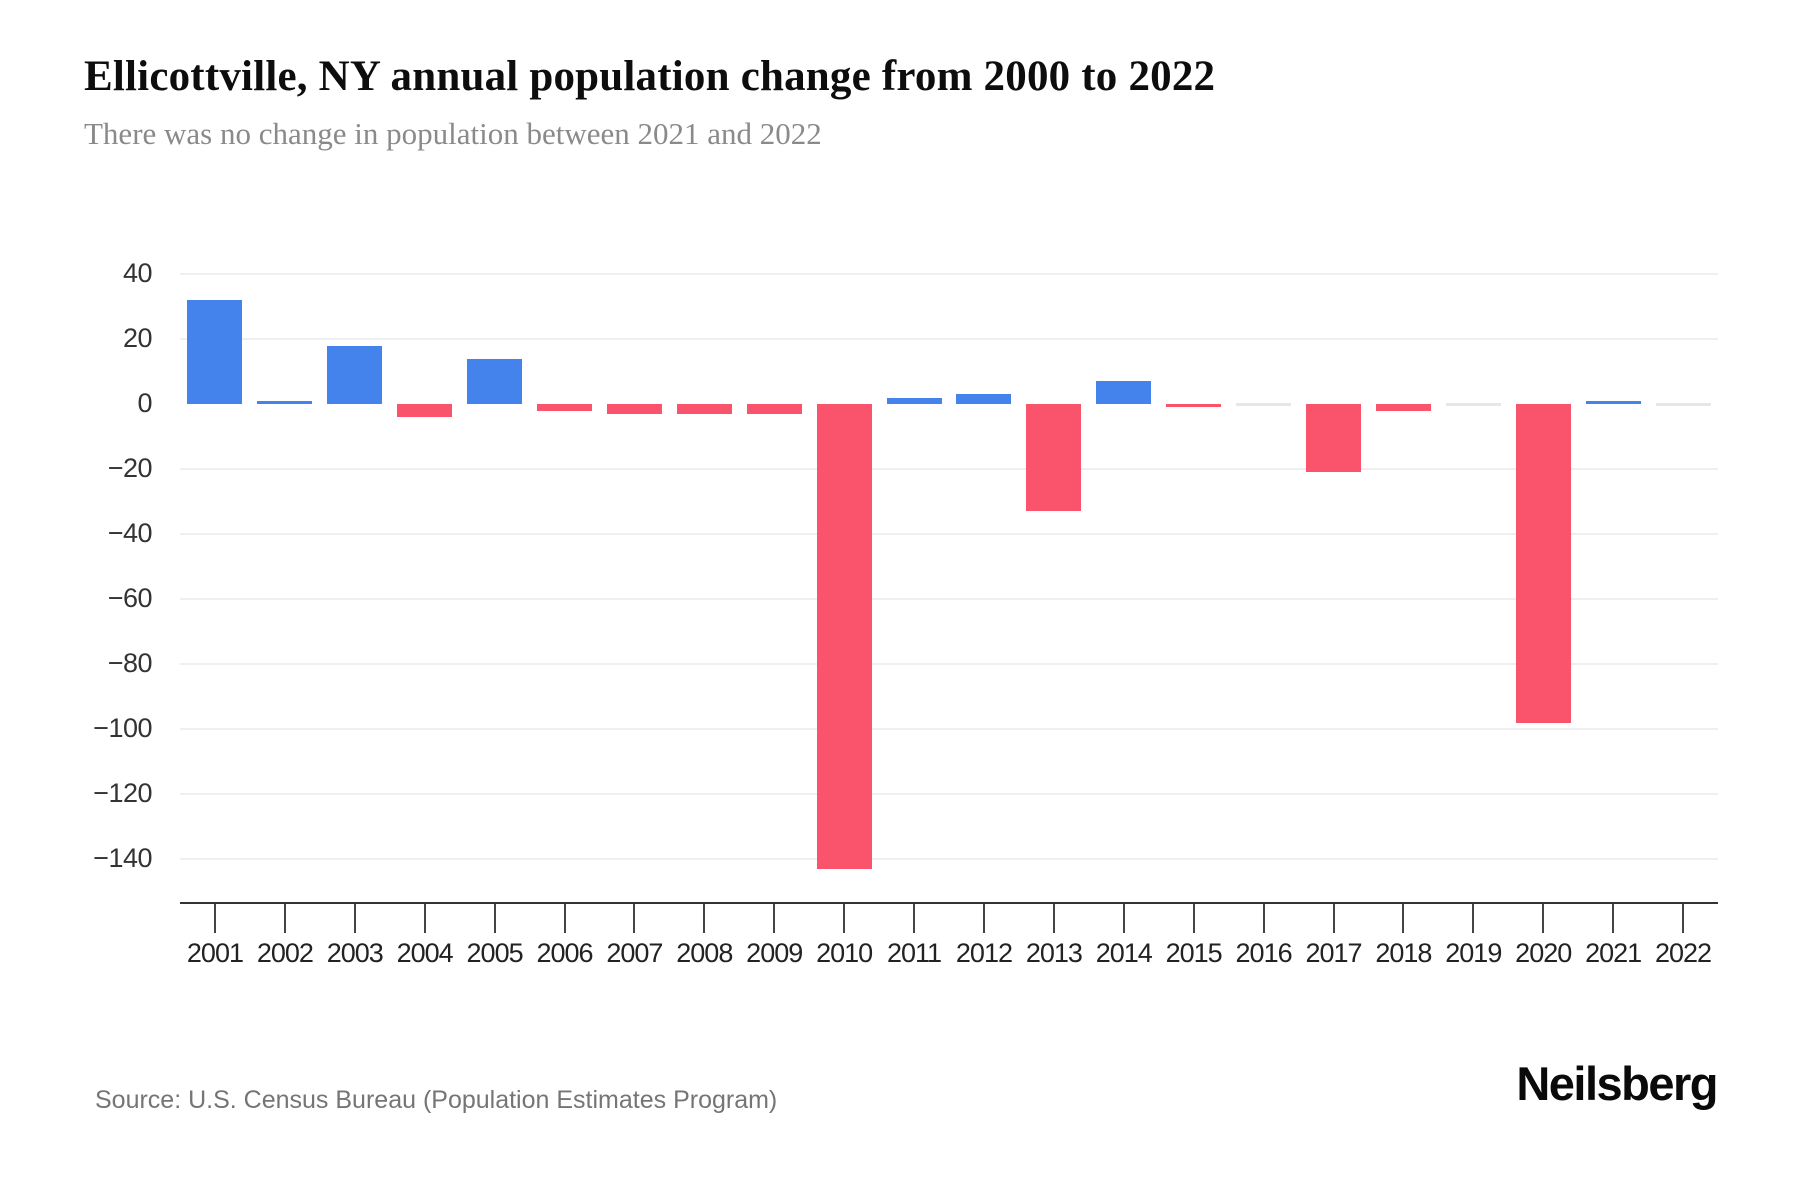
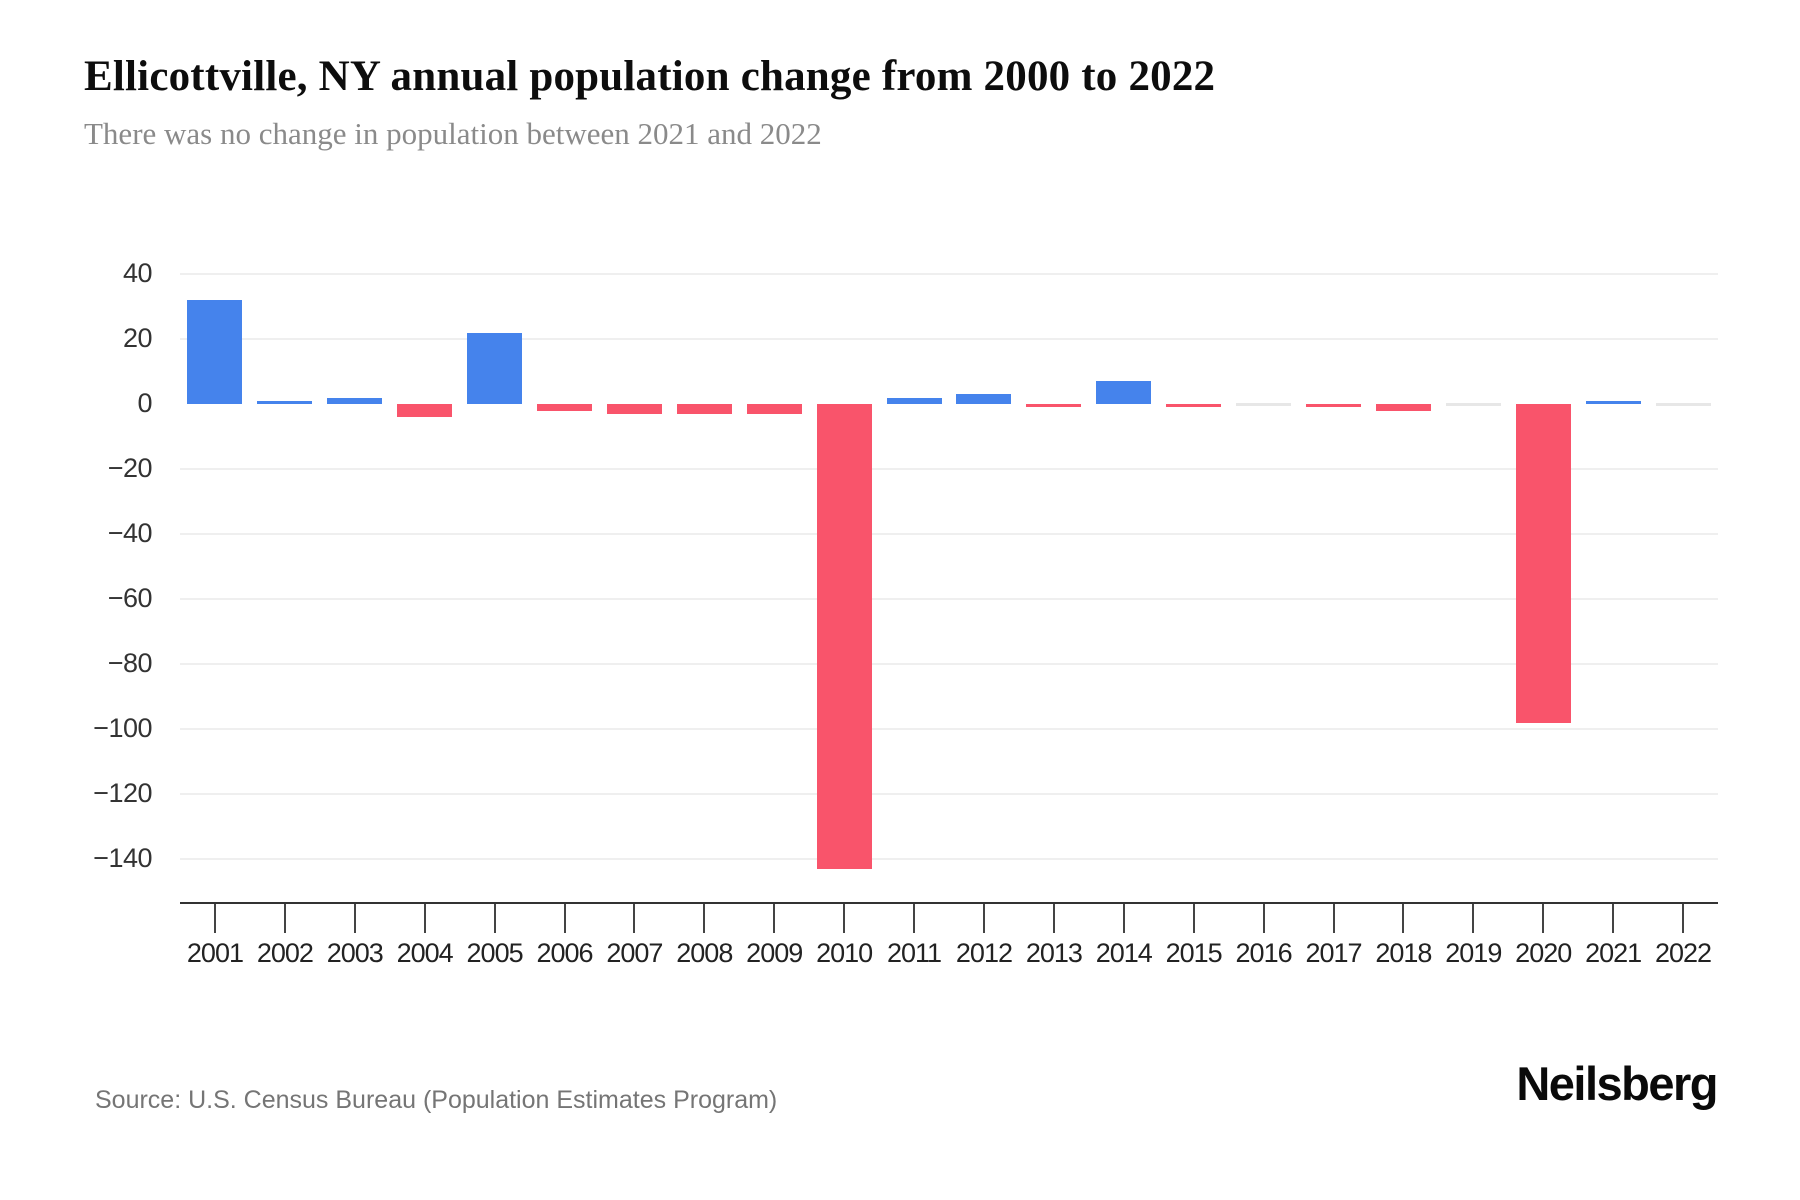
2003: 18 -> 2
2005: 14 -> 22
2013: -33 -> -1
2017: -21 -> -1
